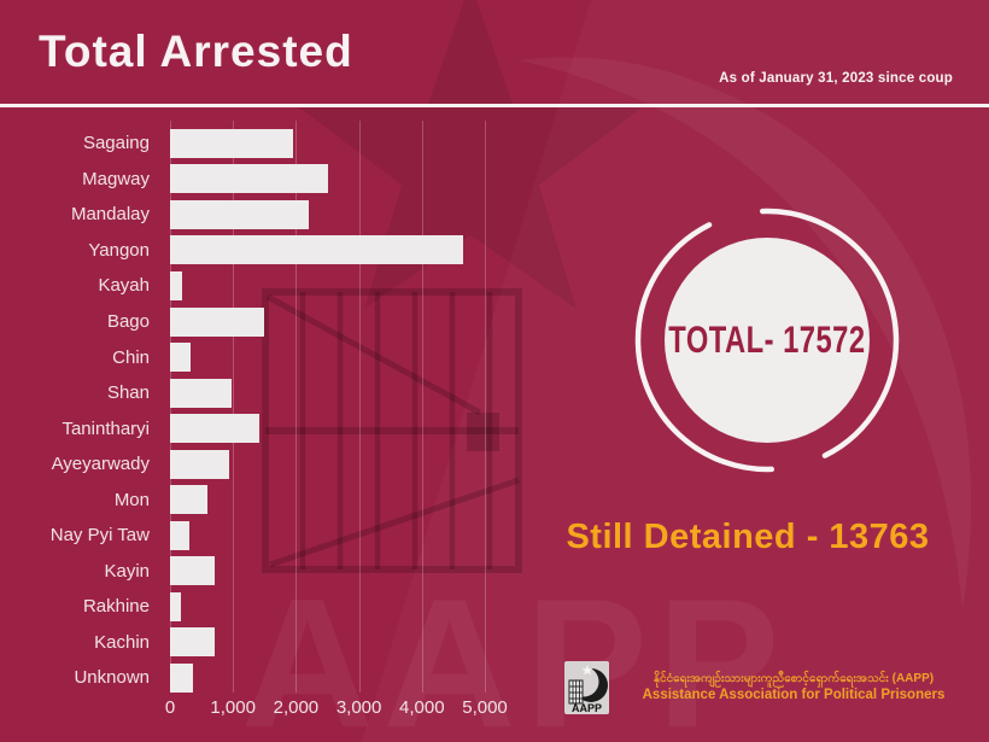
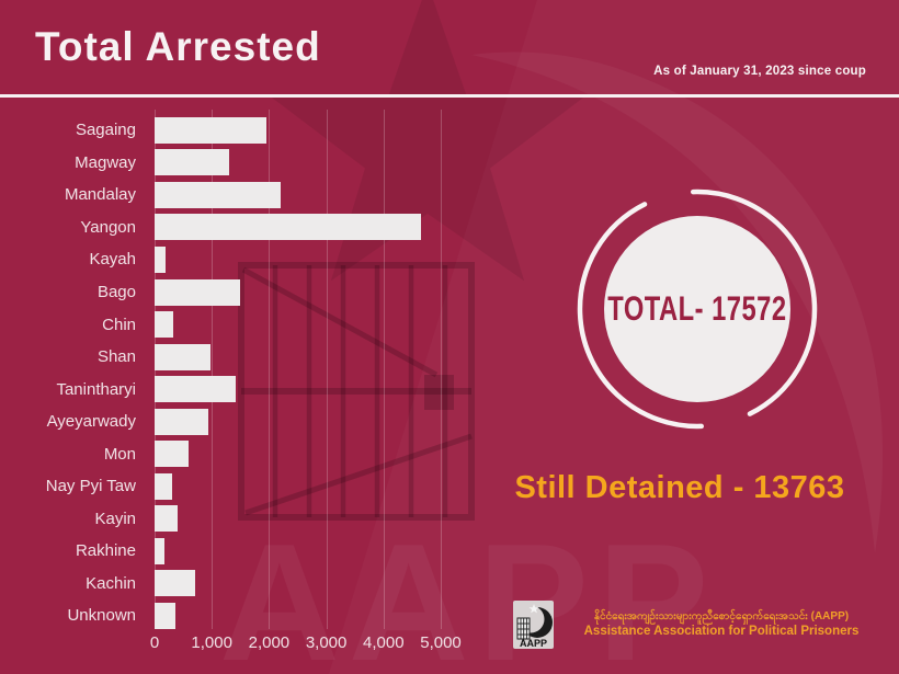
Magway: 2500 -> 1300
Kayin: 700 -> 400
